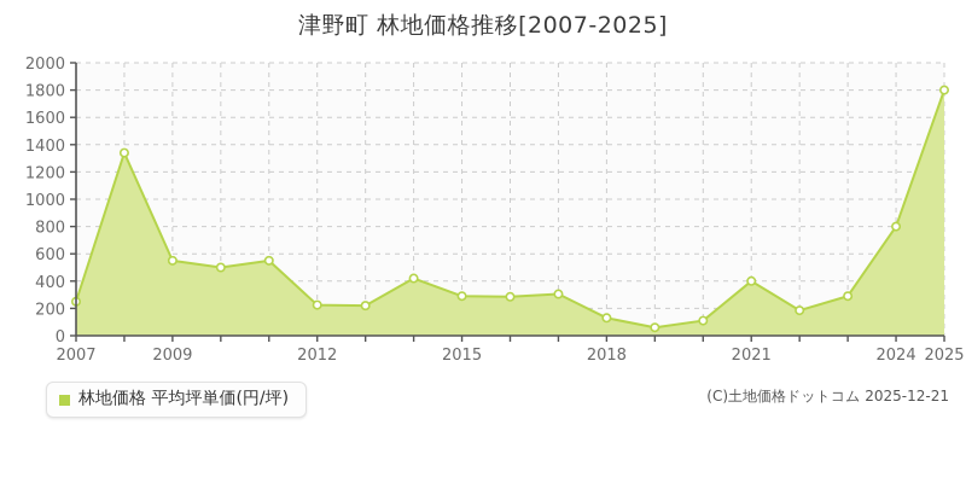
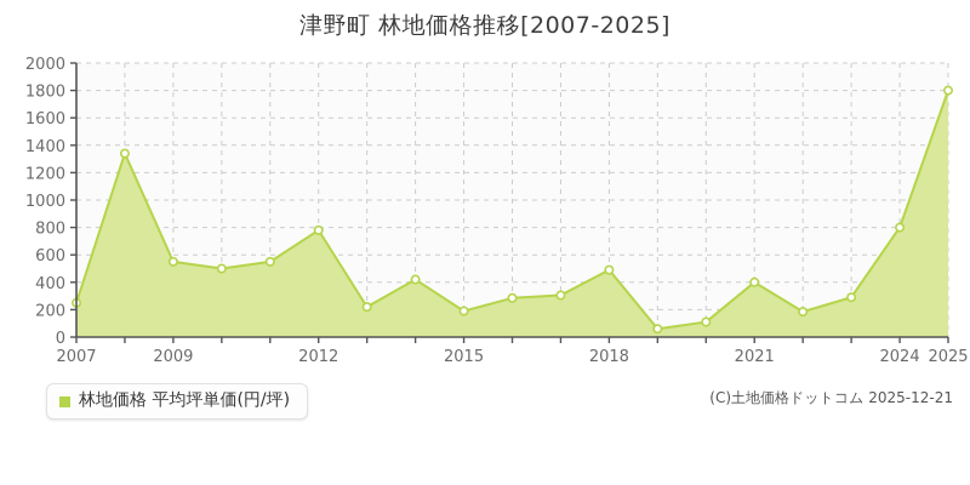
2012: 220 -> 780
2015: 290 -> 190
2018: 130 -> 490
